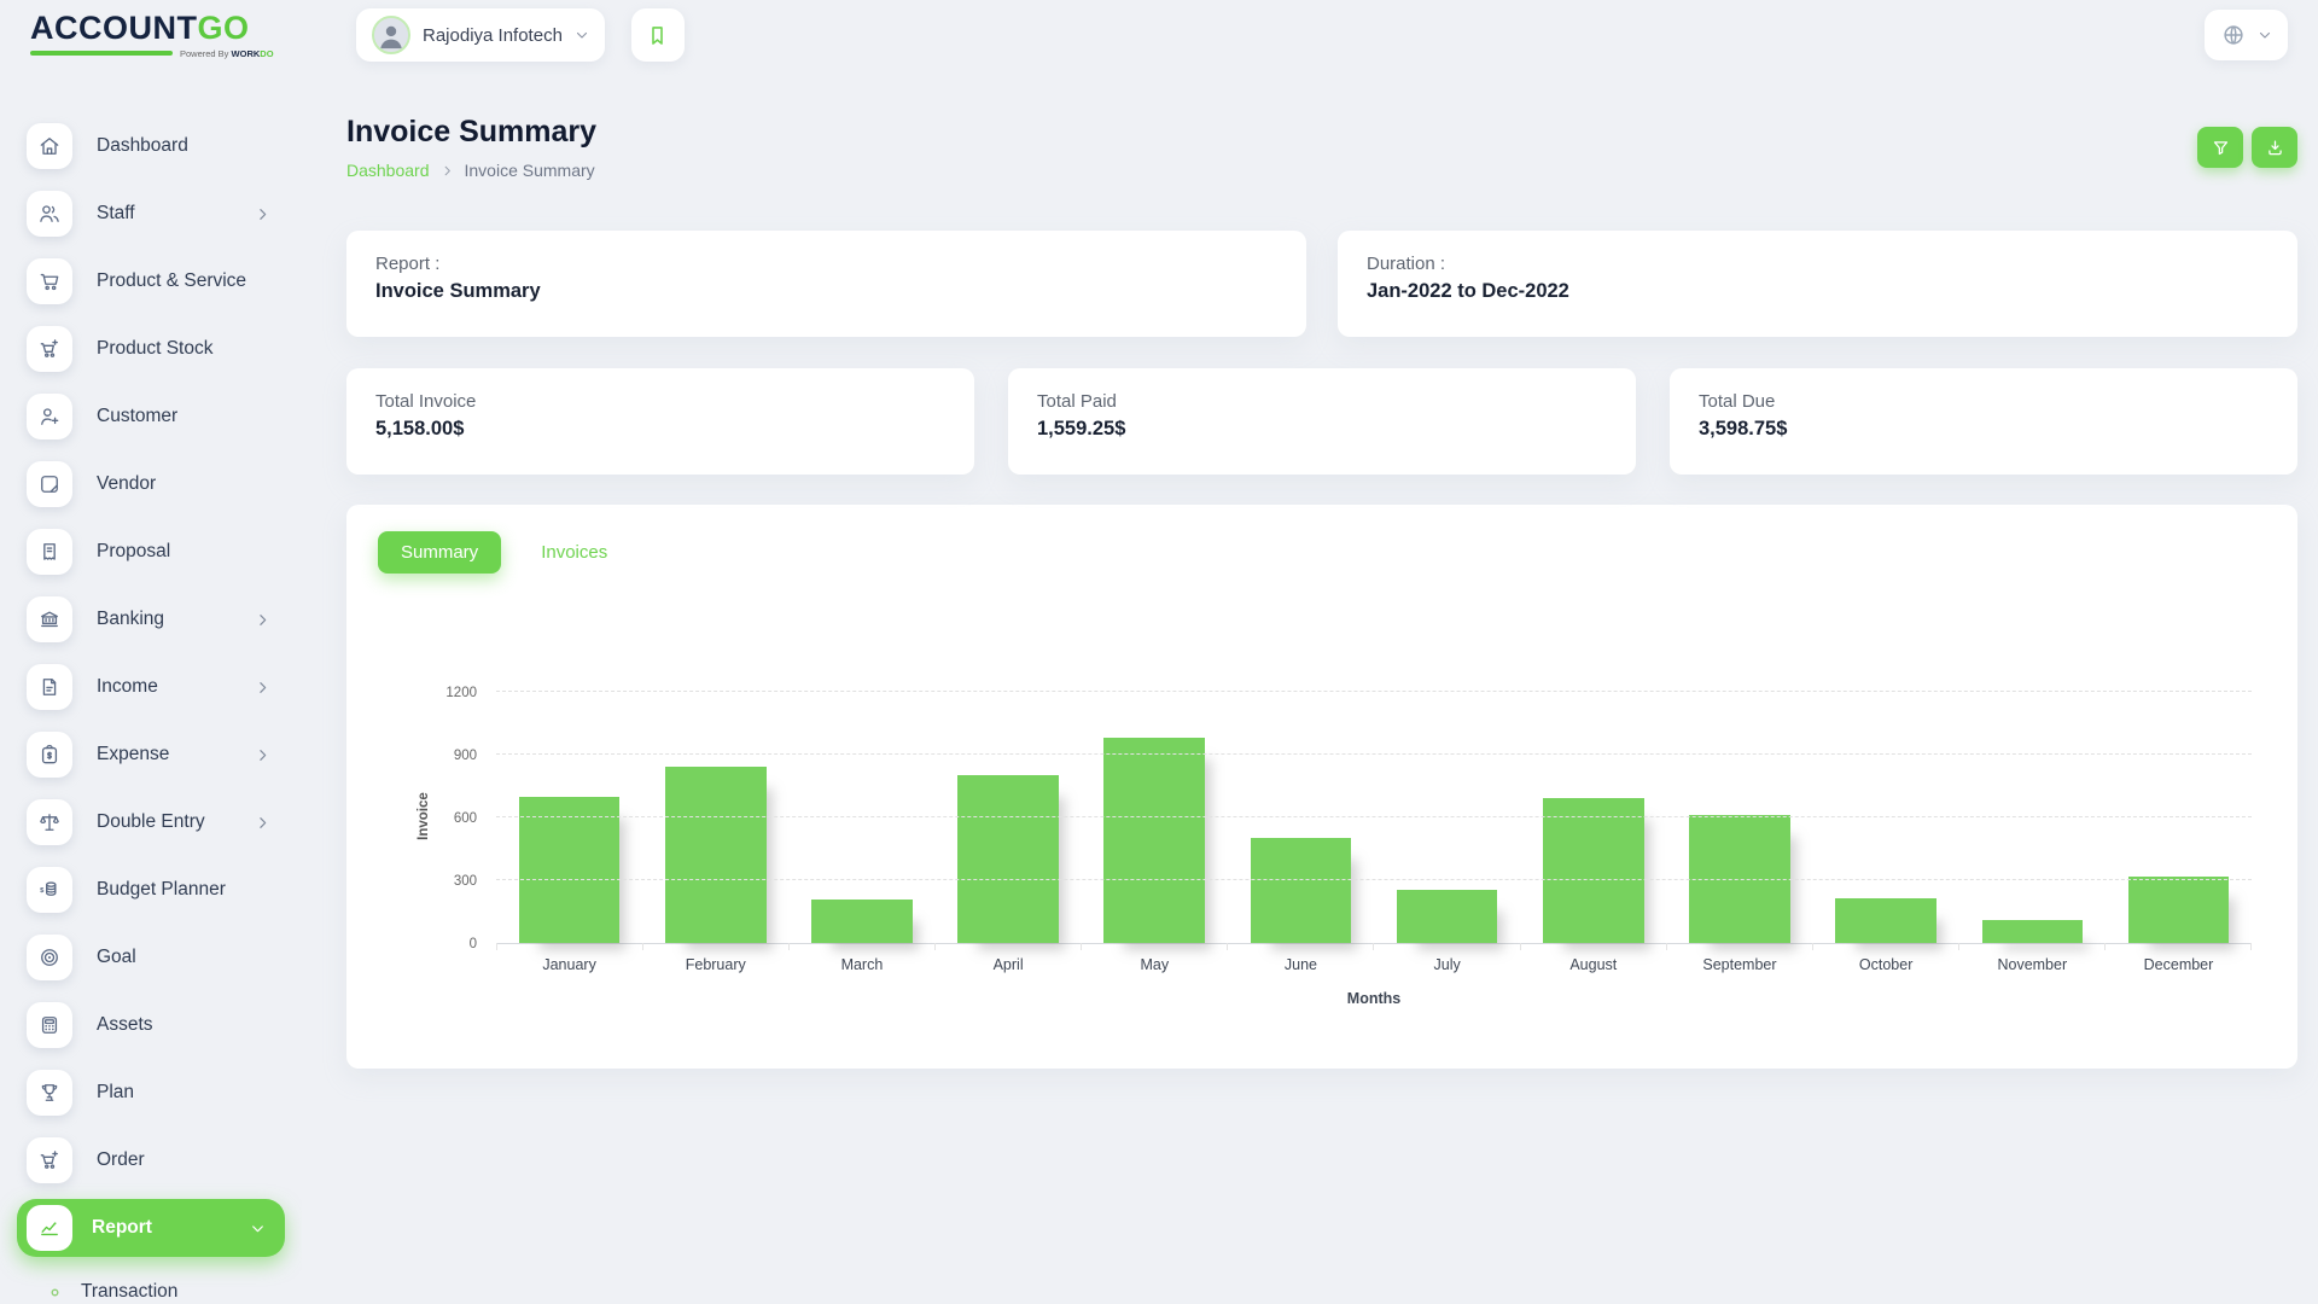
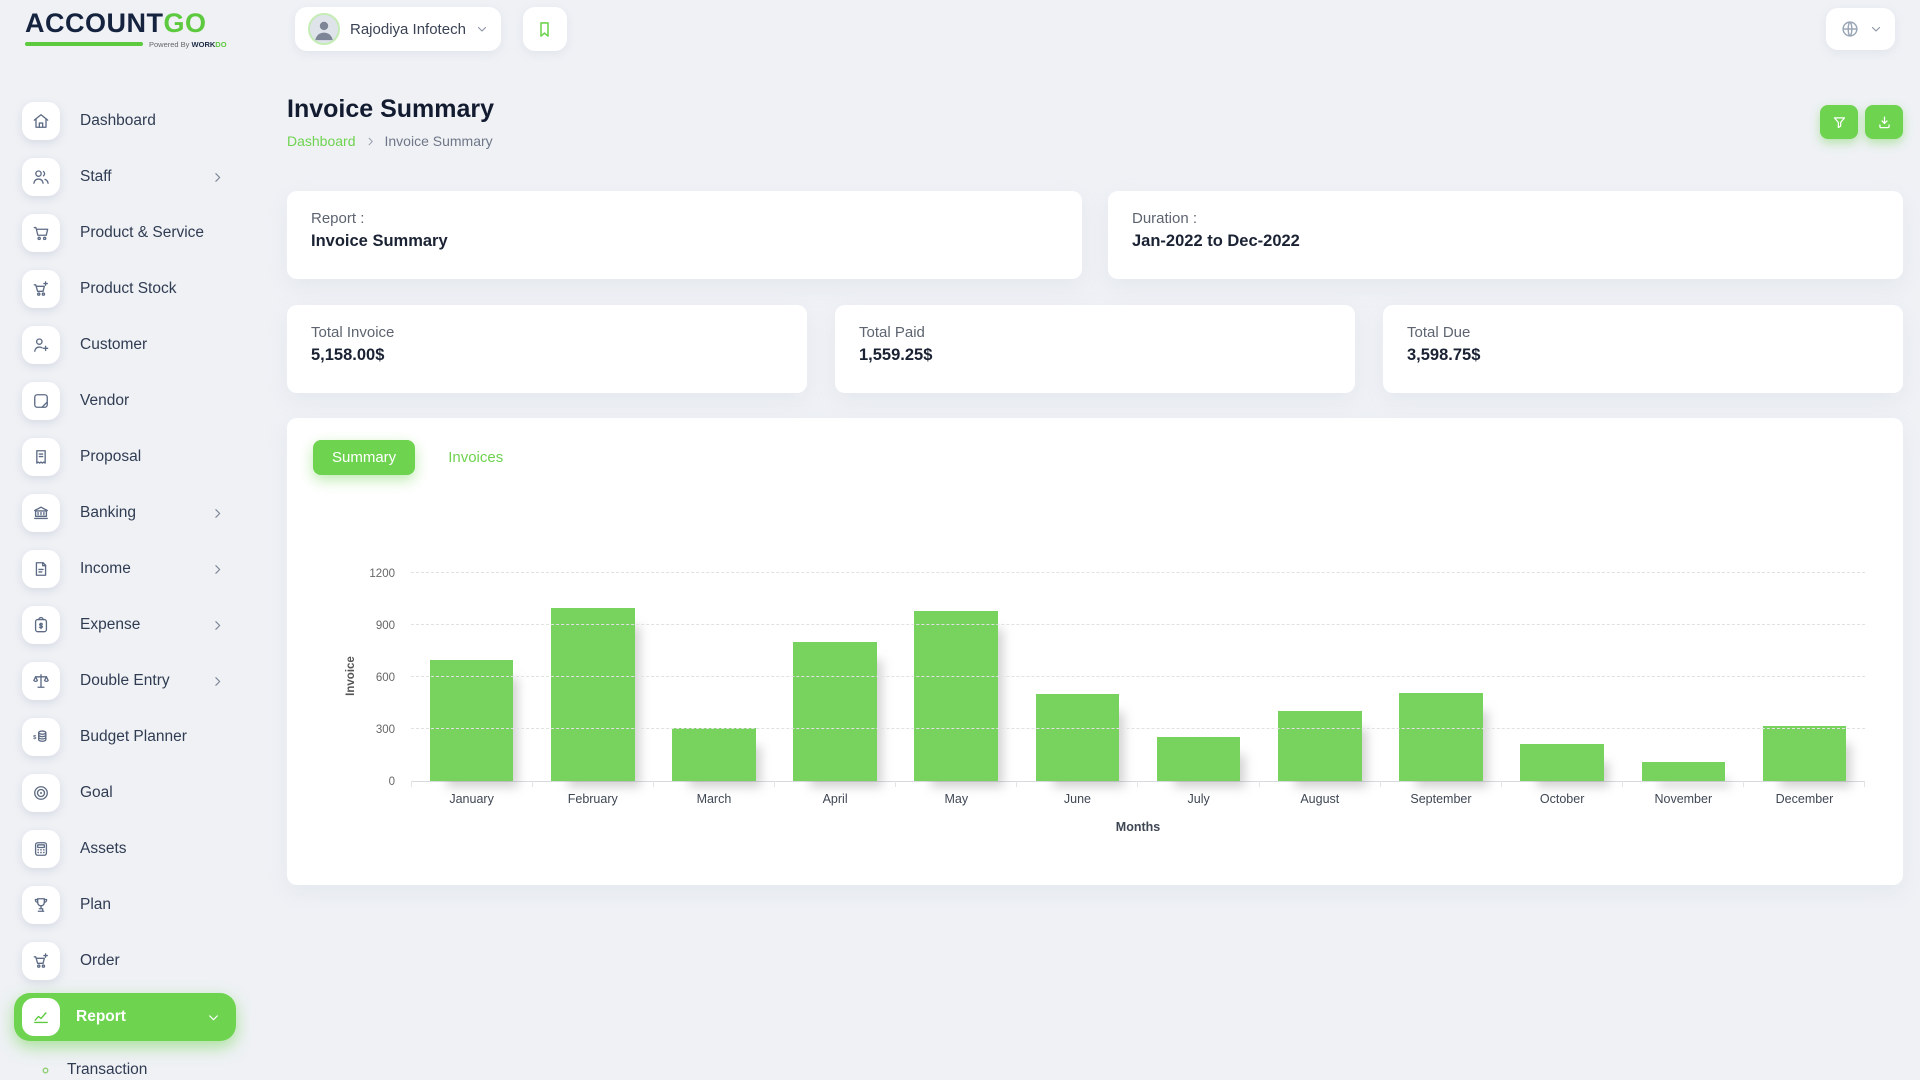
February: 840 -> 1000
March: 210 -> 300
August: 690 -> 400
September: 610 -> 500
